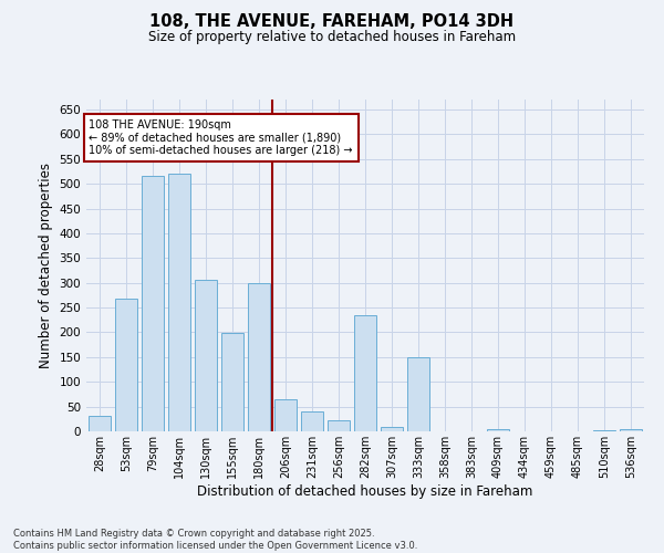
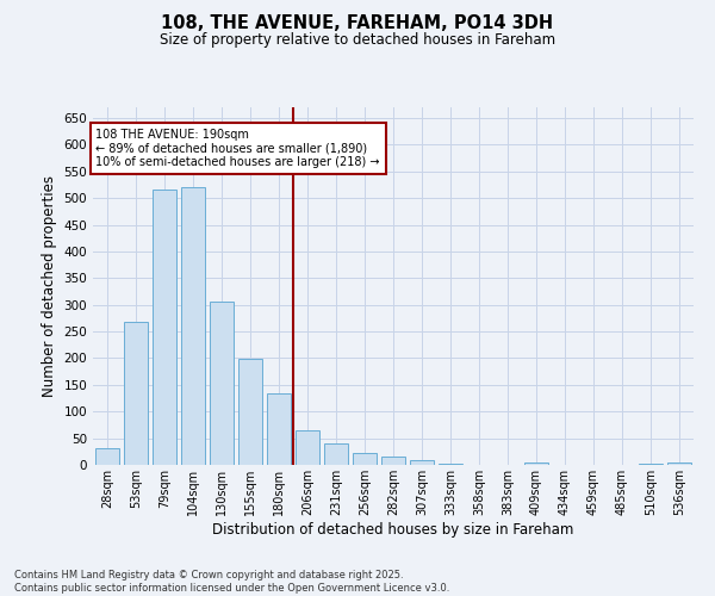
180sqm: 300 -> 133
282sqm: 235 -> 15
333sqm: 150 -> 3
